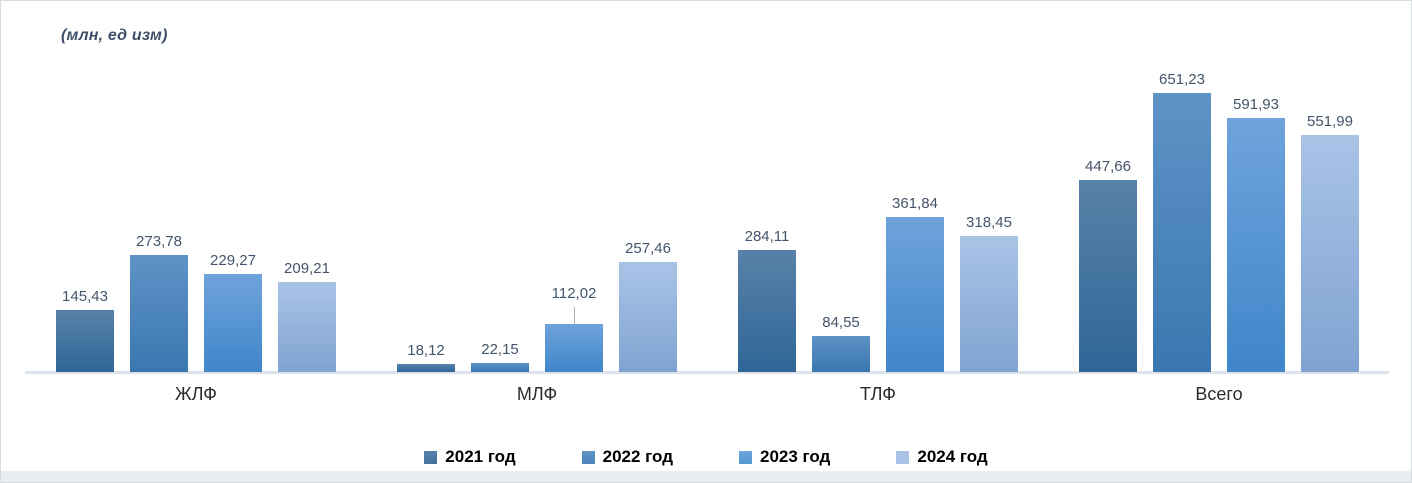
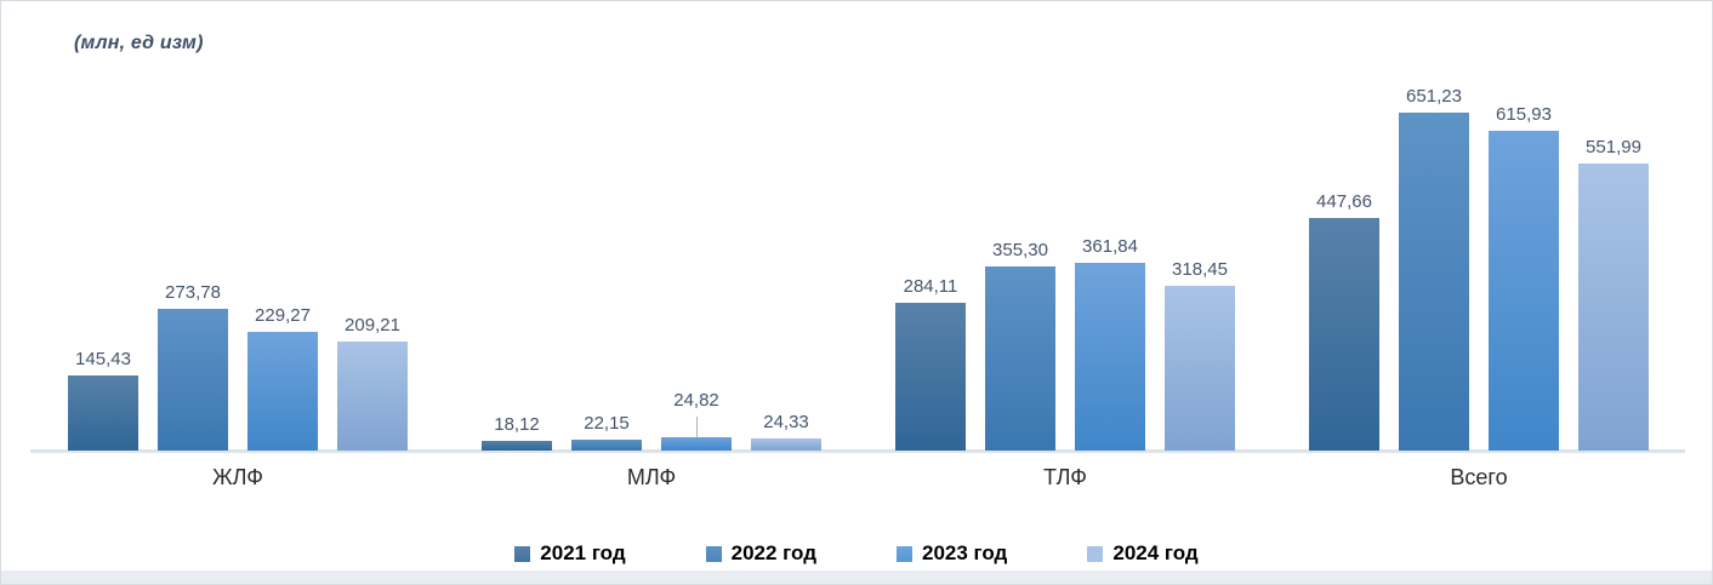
2023 год/МЛФ: 112,02 -> 24,82
2024 год/МЛФ: 257,46 -> 24,33
2022 год/ТЛФ: 84,55 -> 355,30
2023 год/Всего: 591,93 -> 615,93
